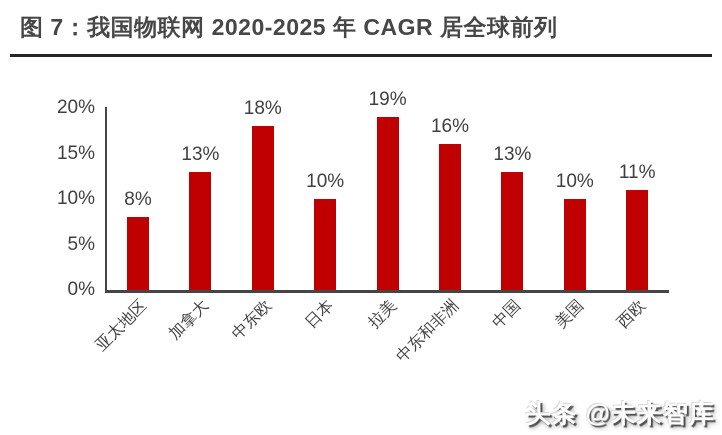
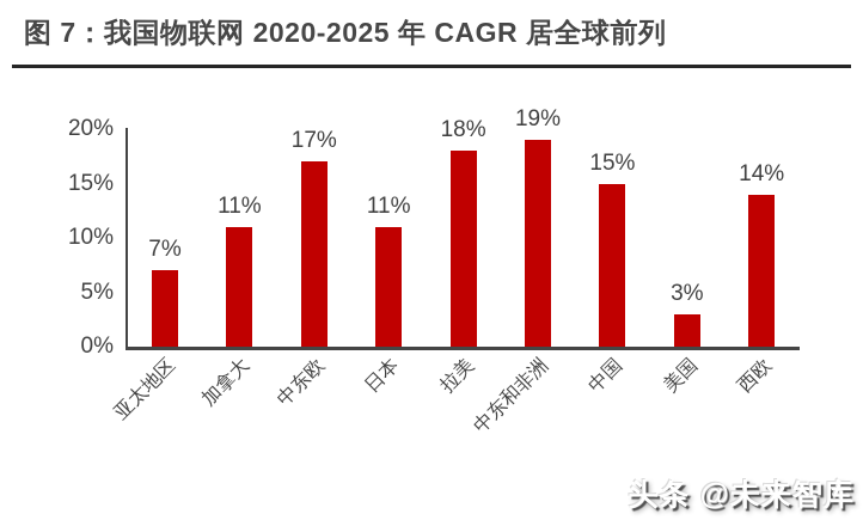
亚太地区: 8% -> 7%
加拿大: 13% -> 11%
中东欧: 18% -> 17%
日本: 10% -> 11%
拉美: 19% -> 18%
中东和非洲: 16% -> 19%
中国: 13% -> 15%
美国: 10% -> 3%
西欧: 11% -> 14%
